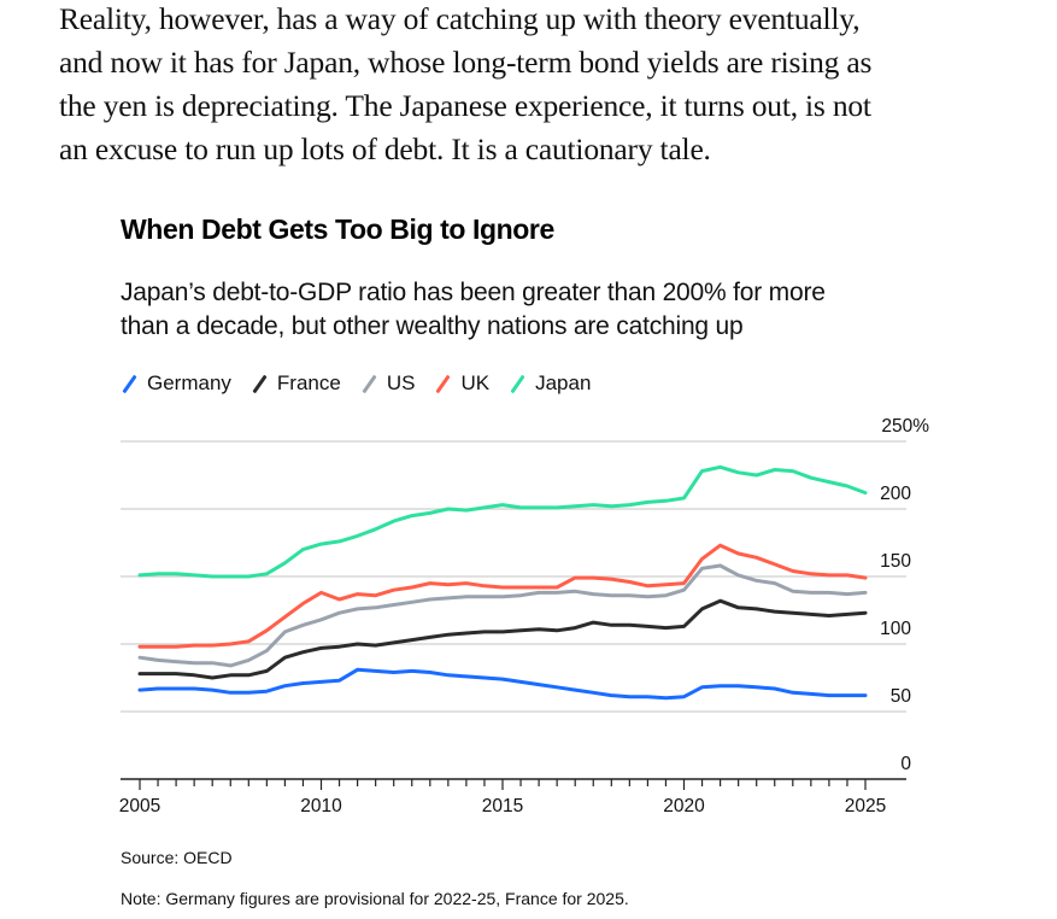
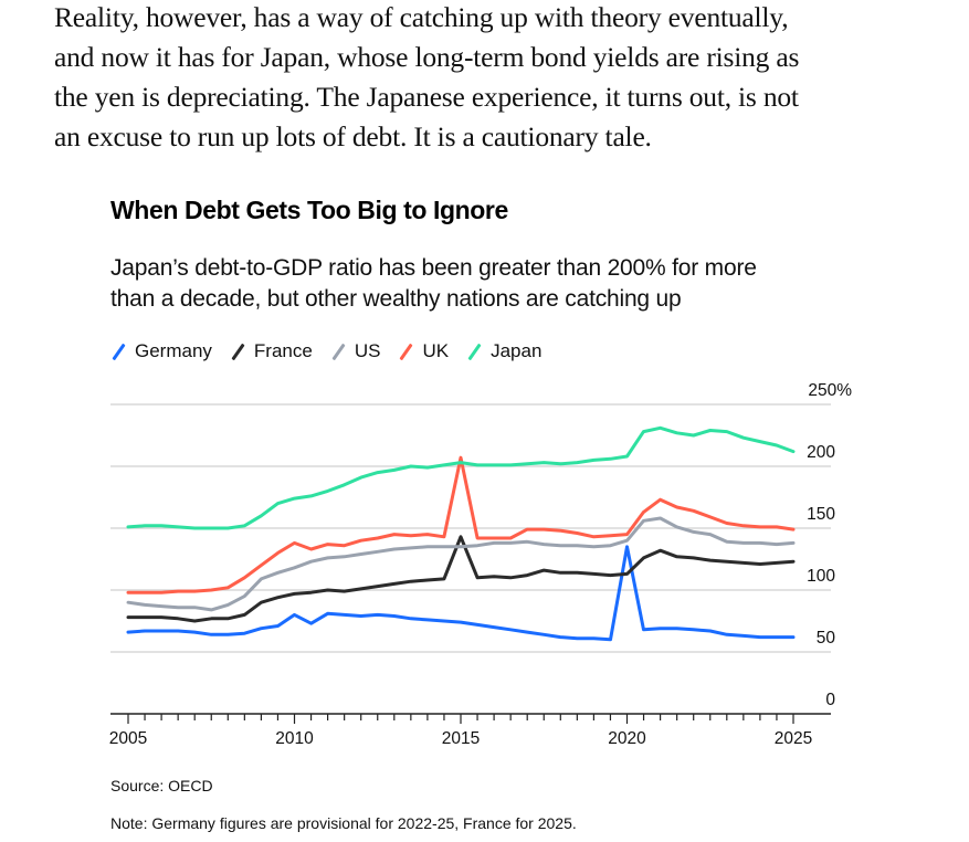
Germany/2010: 72 -> 80
France/2015: 109 -> 143
UK/2015: 142 -> 207
Germany/2020: 61 -> 135
